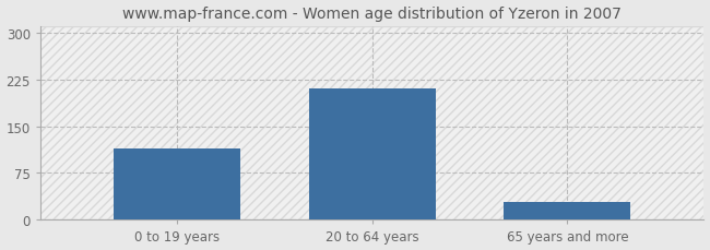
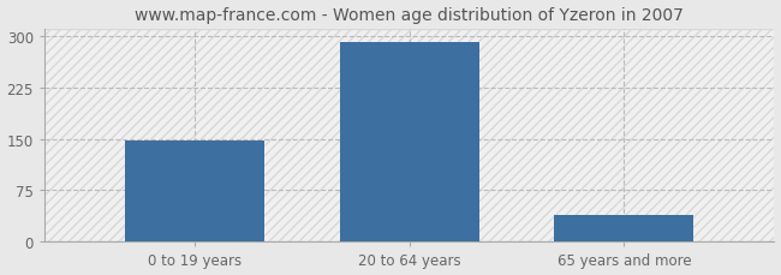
0 to 19 years: 114 -> 147
20 to 64 years: 210 -> 290
65 years and more: 28 -> 40
